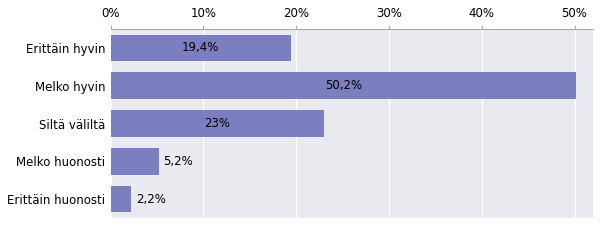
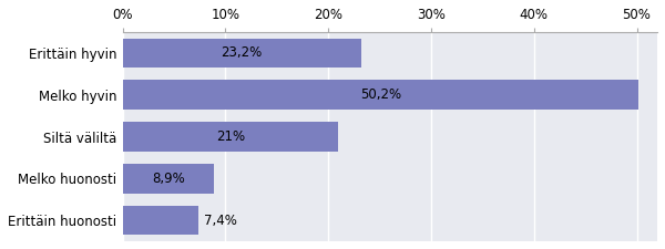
Erittäin hyvin: 19,4% -> 23,2%
Siltä väliltä: 23% -> 21%
Melko huonosti: 5,2% -> 8,9%
Erittäin huonosti: 2,2% -> 7,4%
